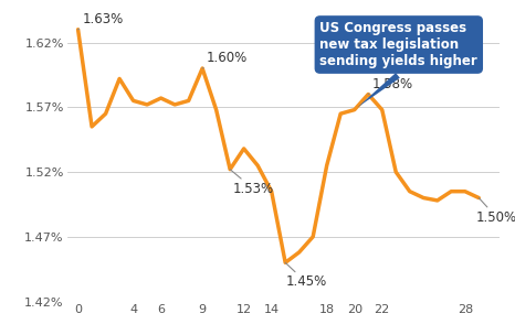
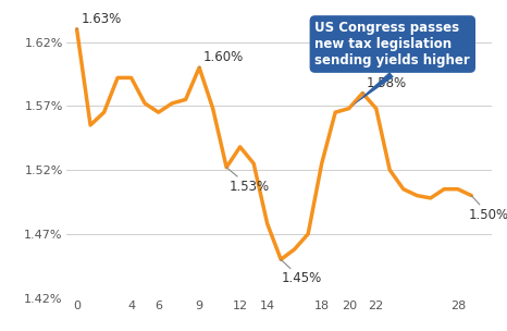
4: 1.575% -> 1.592%
6: 1.577% -> 1.565%
14: 1.505% -> 1.478%
